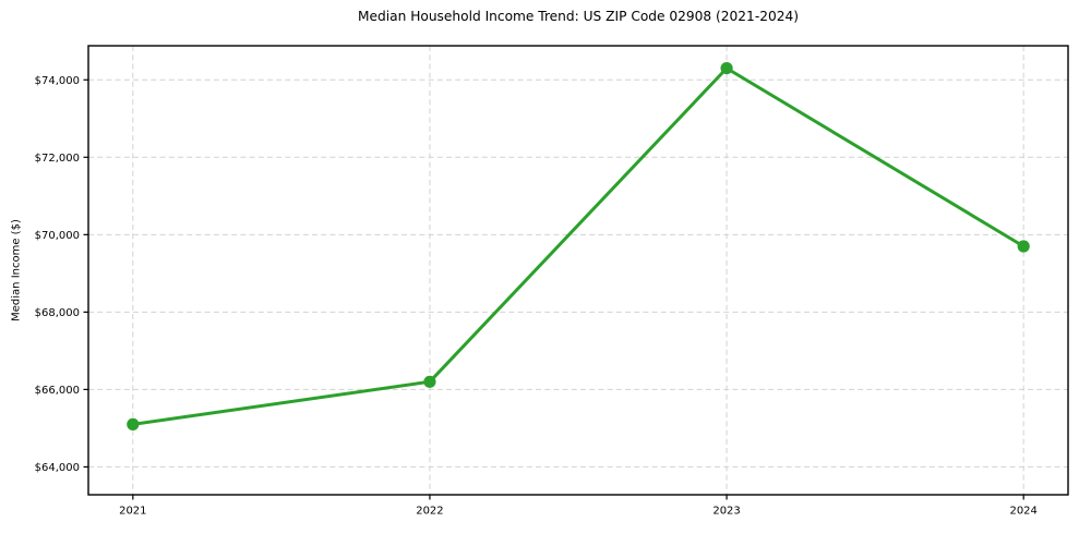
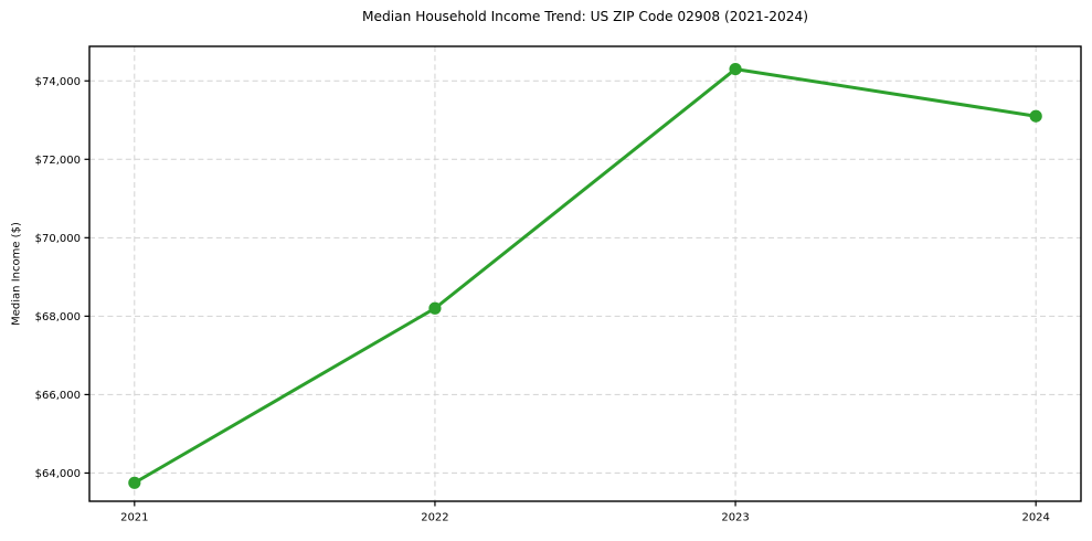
2021: $65100 -> $63800
2022: $66200 -> $68200
2024: $69700 -> $73100
